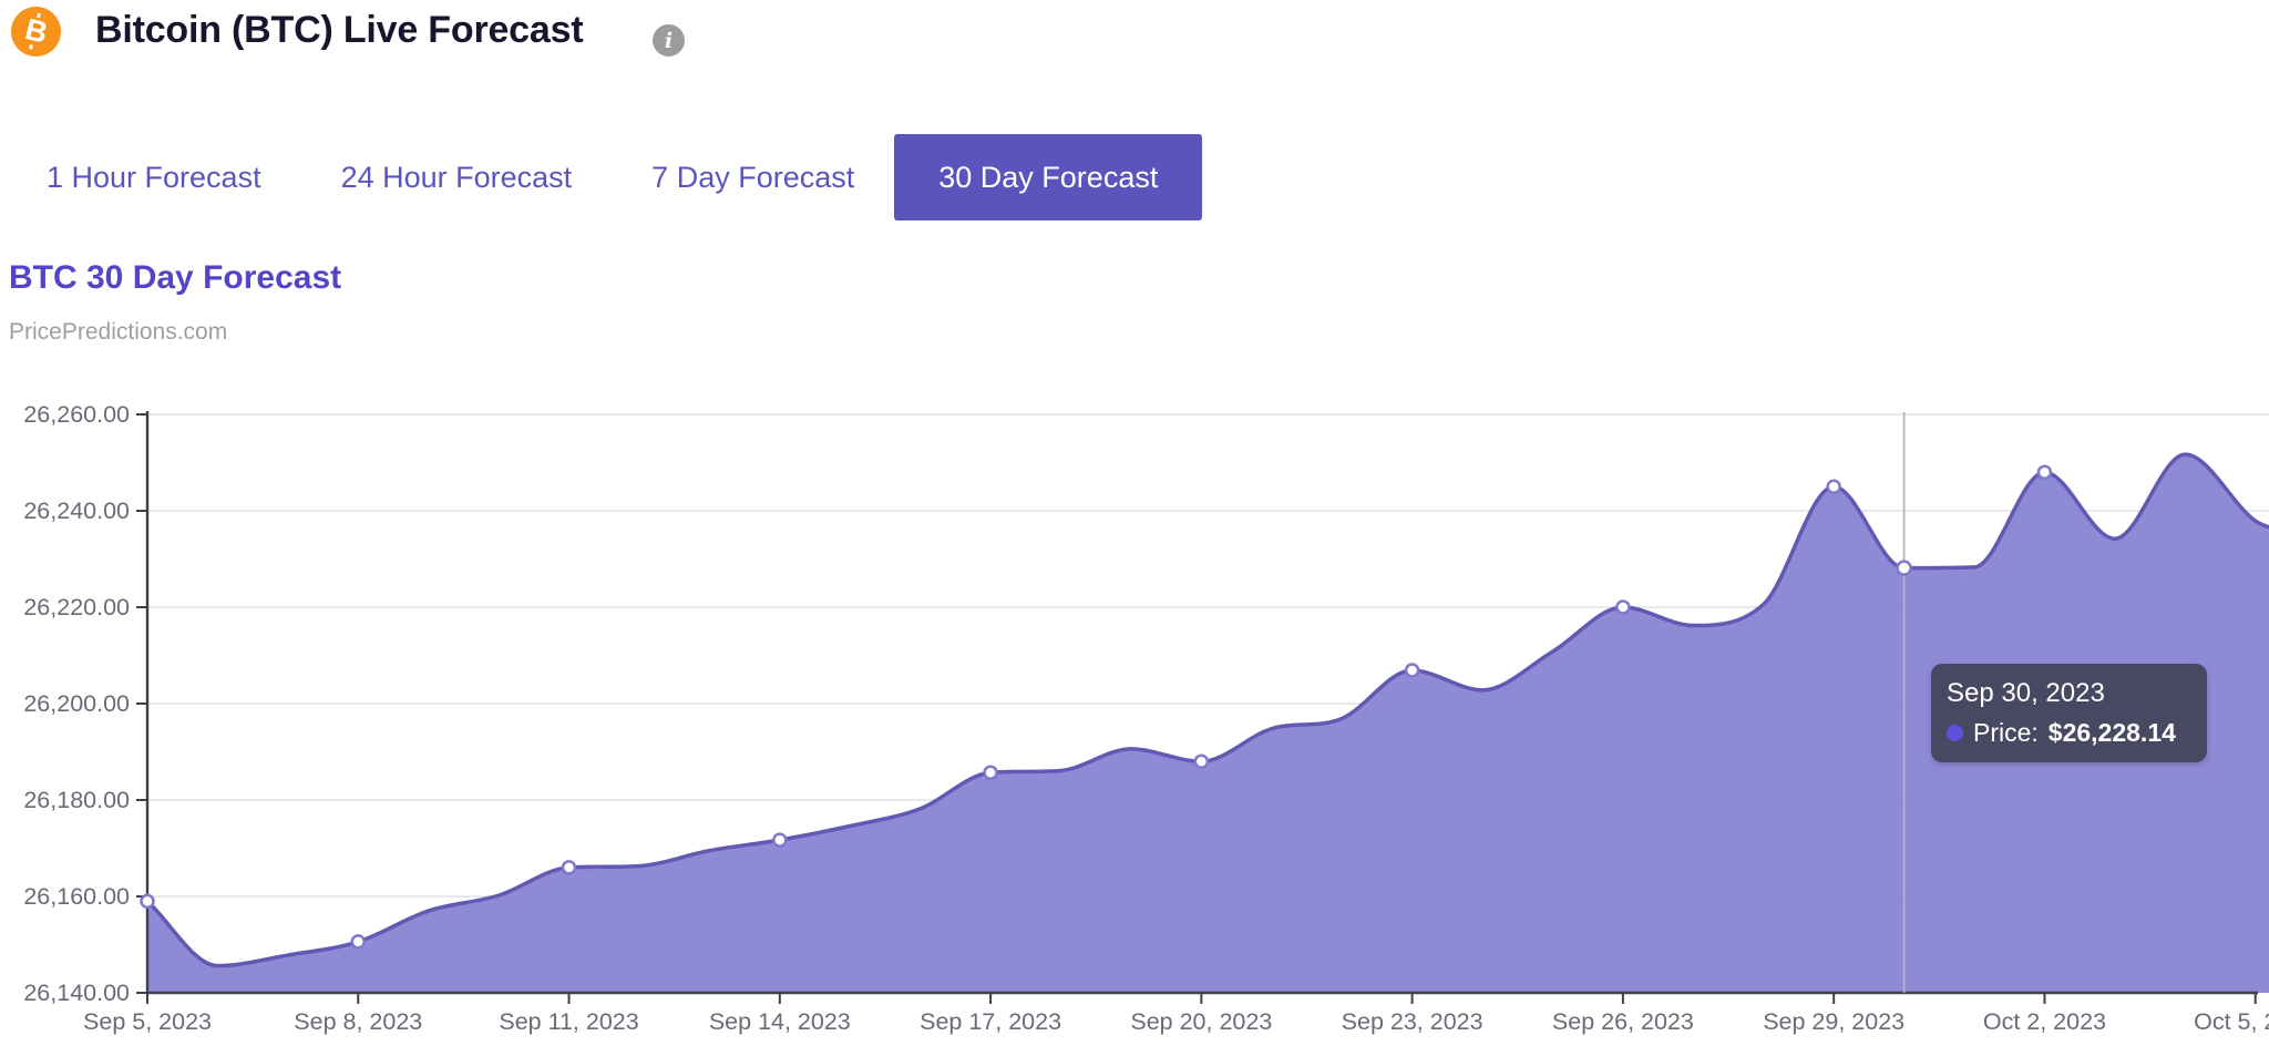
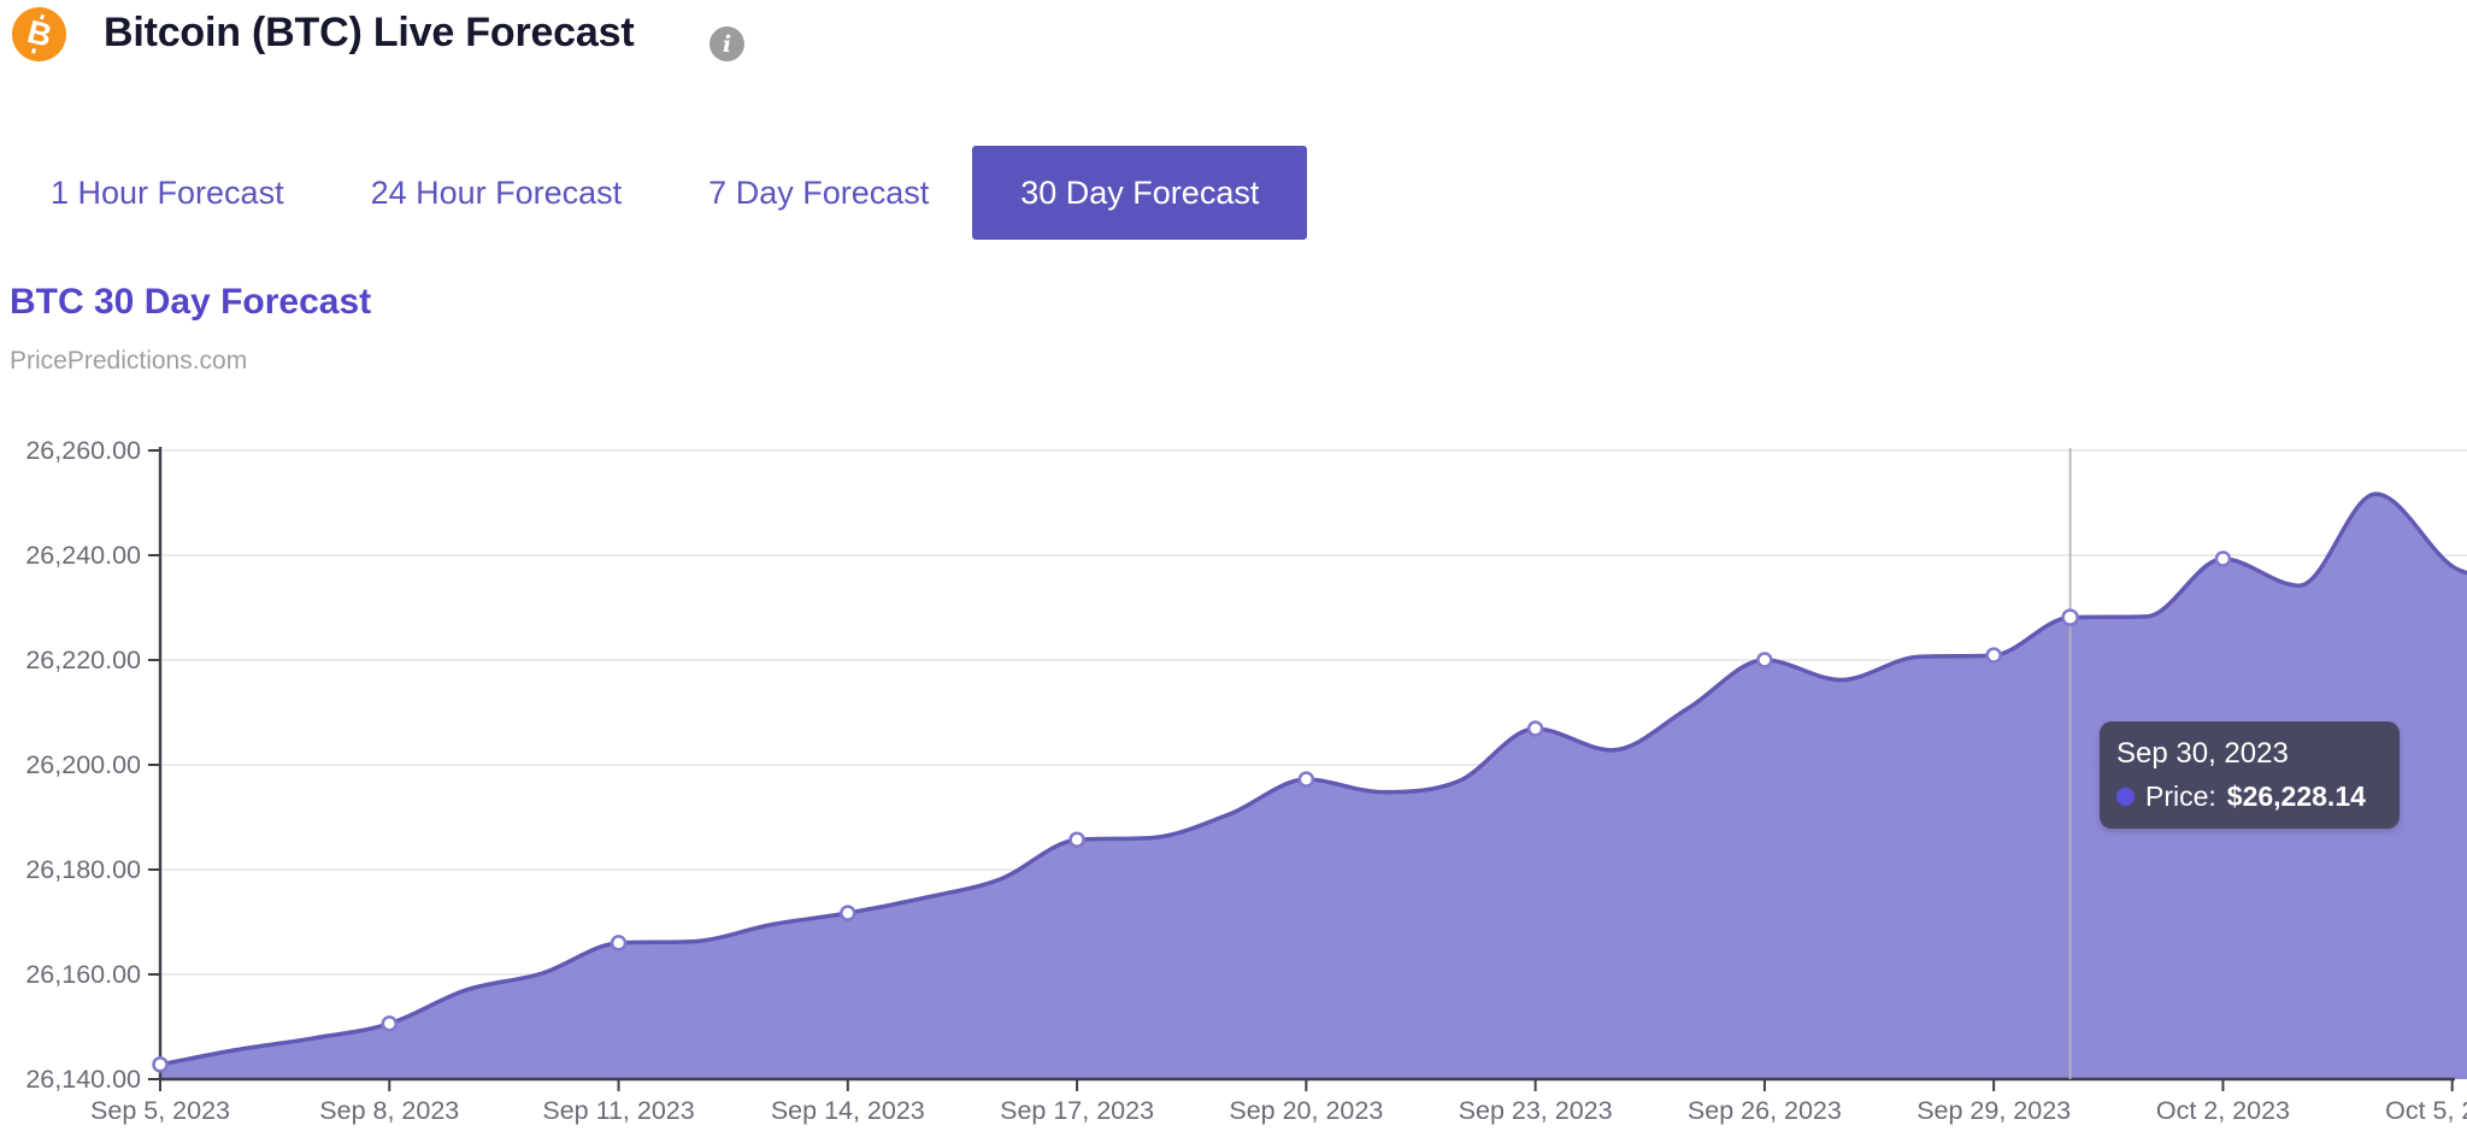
Sep 5, 2023: 26159 -> 26143
Sep 20, 2023: 26188 -> 26197
Sep 29, 2023: 26245 -> 26221
Oct 2, 2023: 26248 -> 26239
